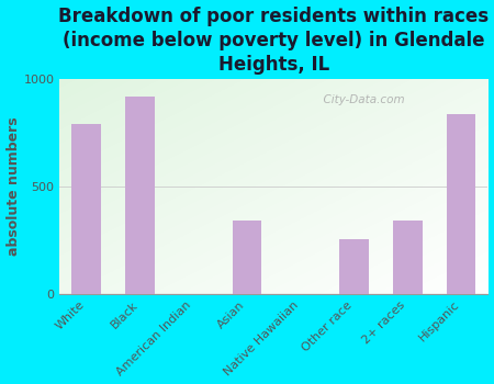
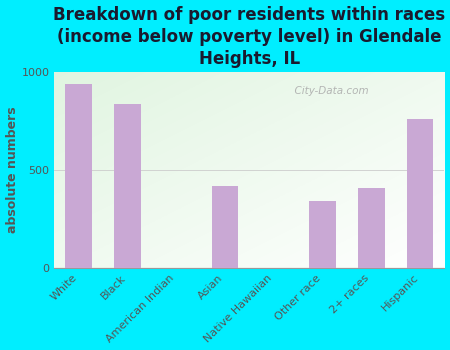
White: 790 -> 940
Black: 920 -> 840
Asian: 340 -> 420
Other race: 260 -> 340
2+ races: 340 -> 410
Hispanic: 840 -> 760
